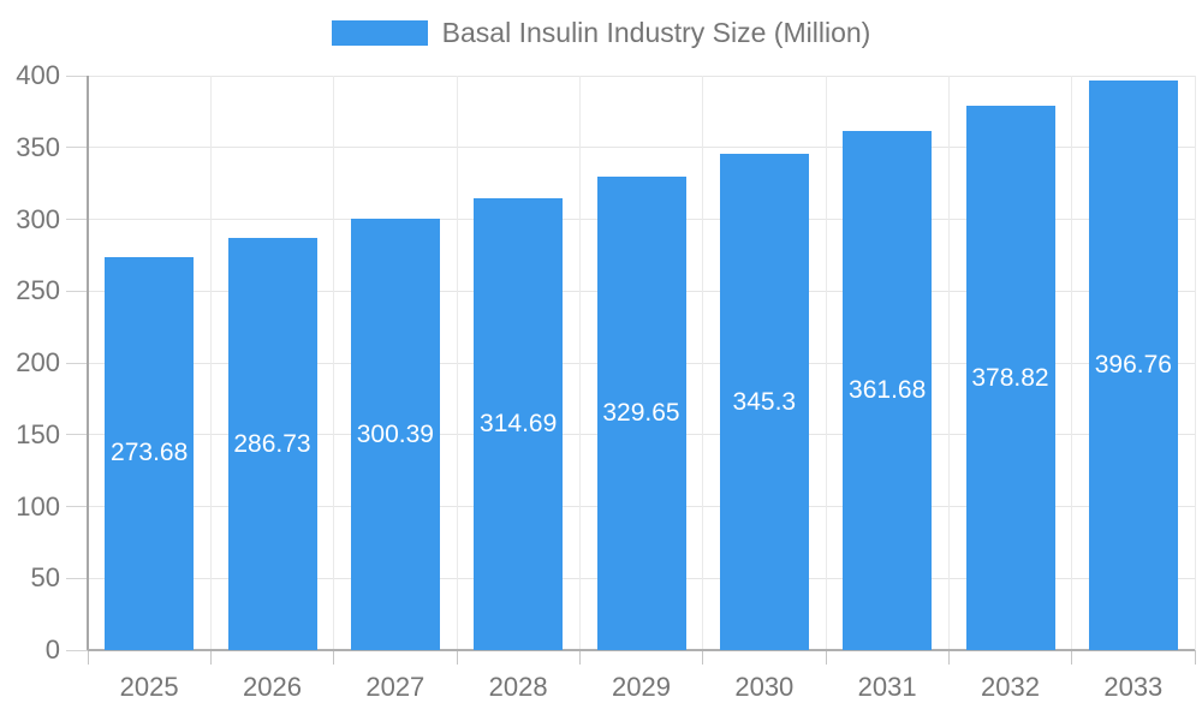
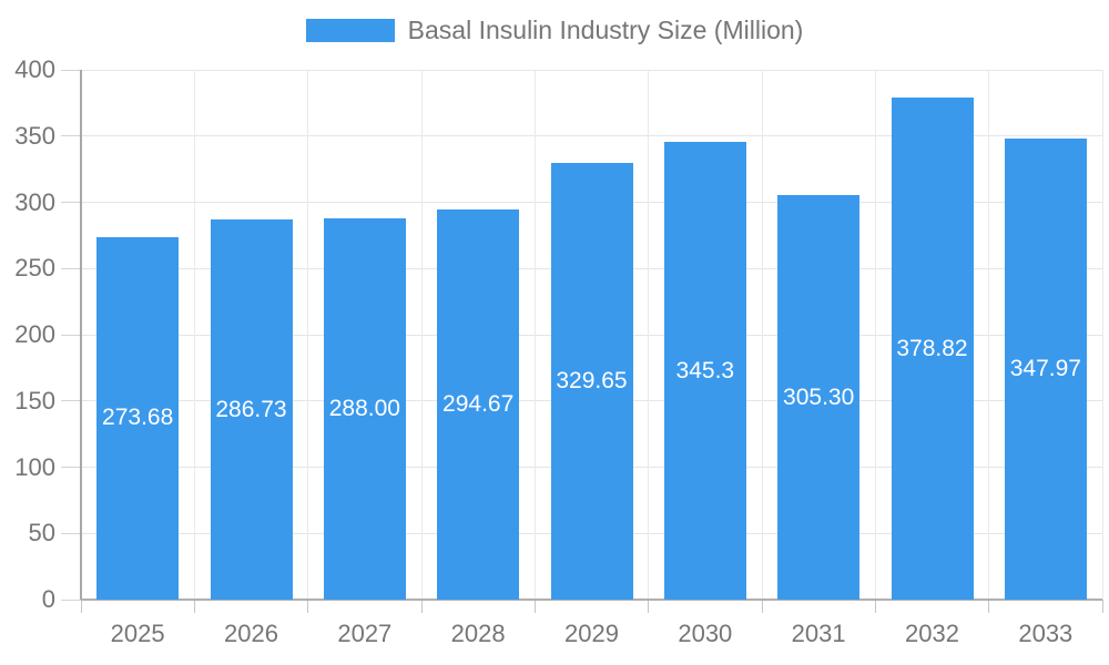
2027: 300.39 -> 288.00
2028: 314.69 -> 294.67
2031: 361.68 -> 305.30
2033: 396.76 -> 347.97
